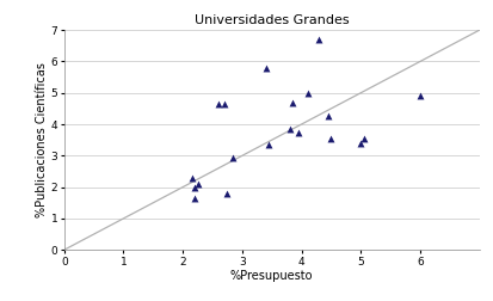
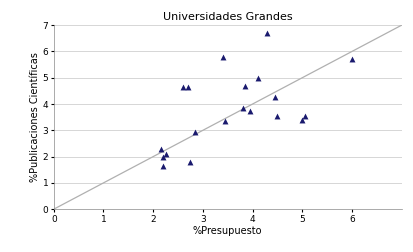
6: 4.90 -> 5.70
